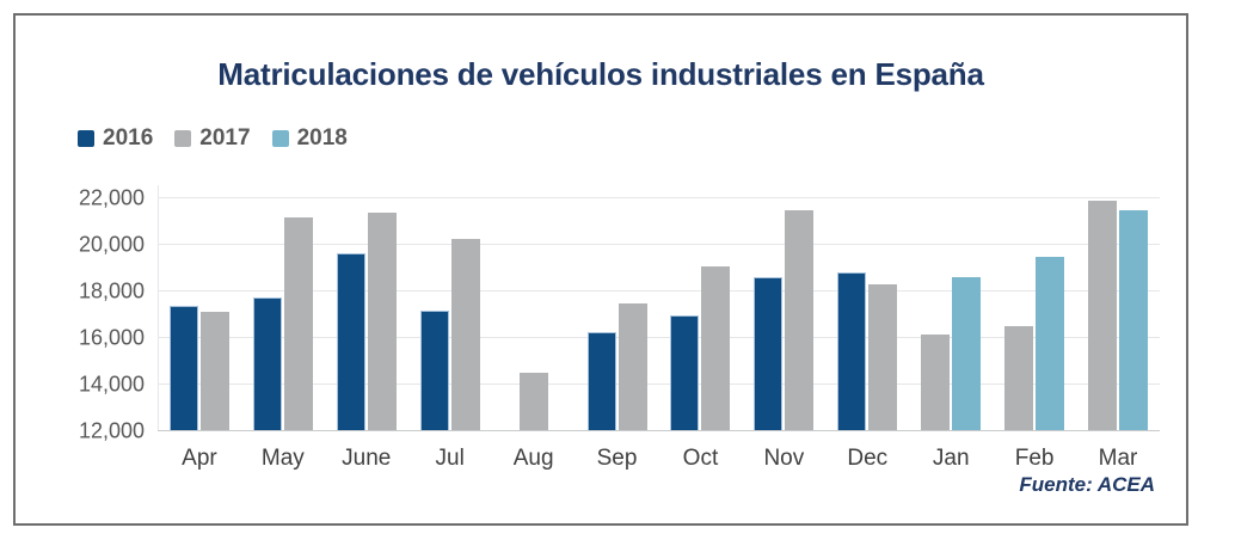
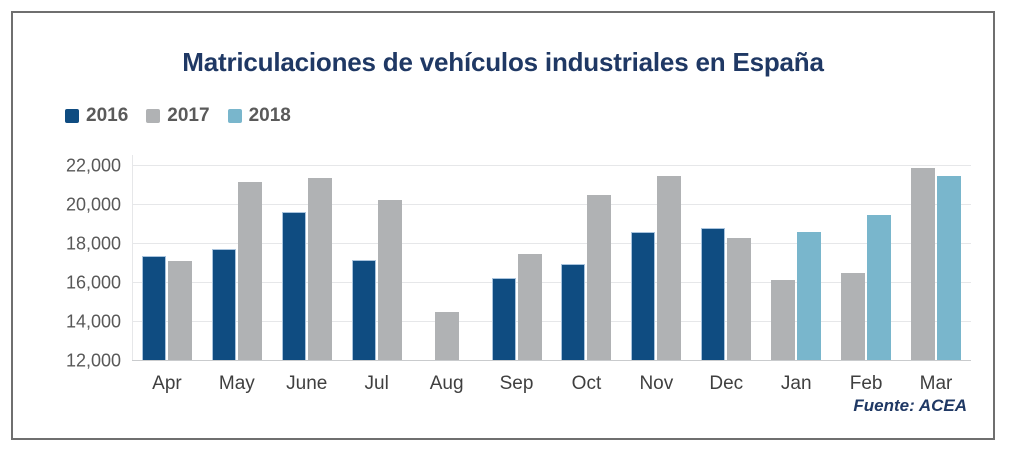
2017/Oct: 19100 -> 20500
